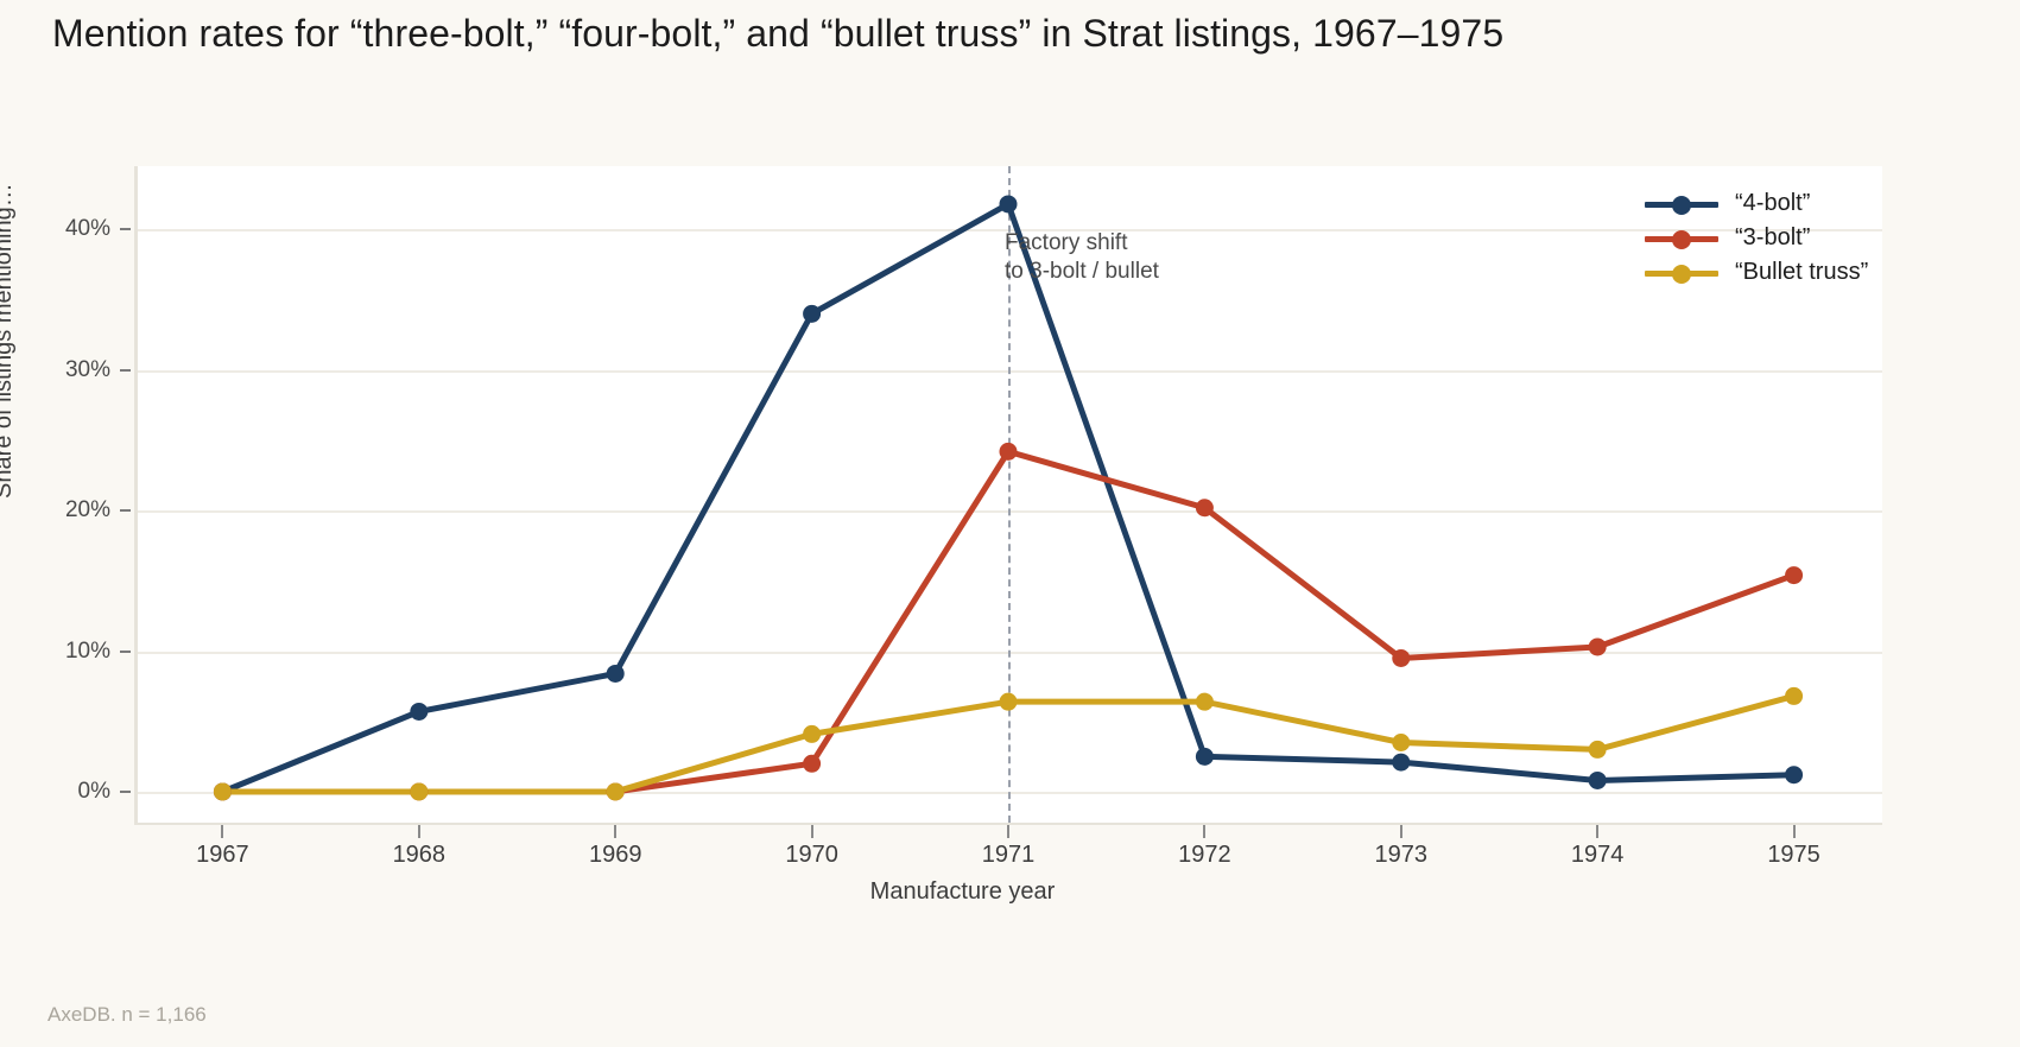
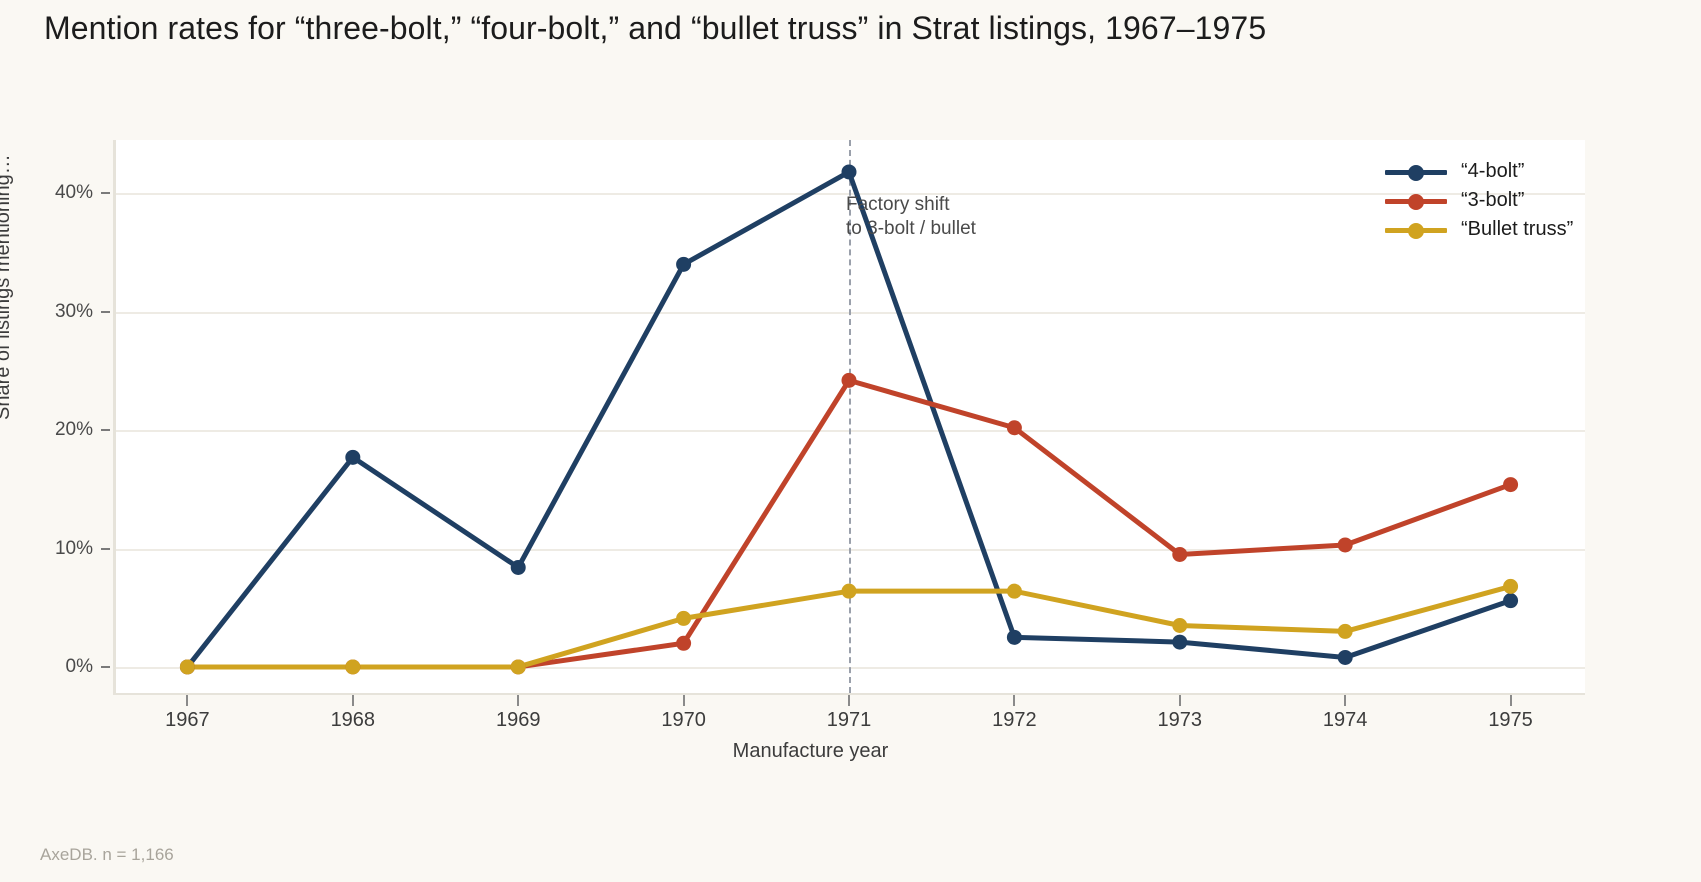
“4-bolt”/1968: 5.7% -> 17.7%
“4-bolt”/1975: 1.2% -> 5.6%
